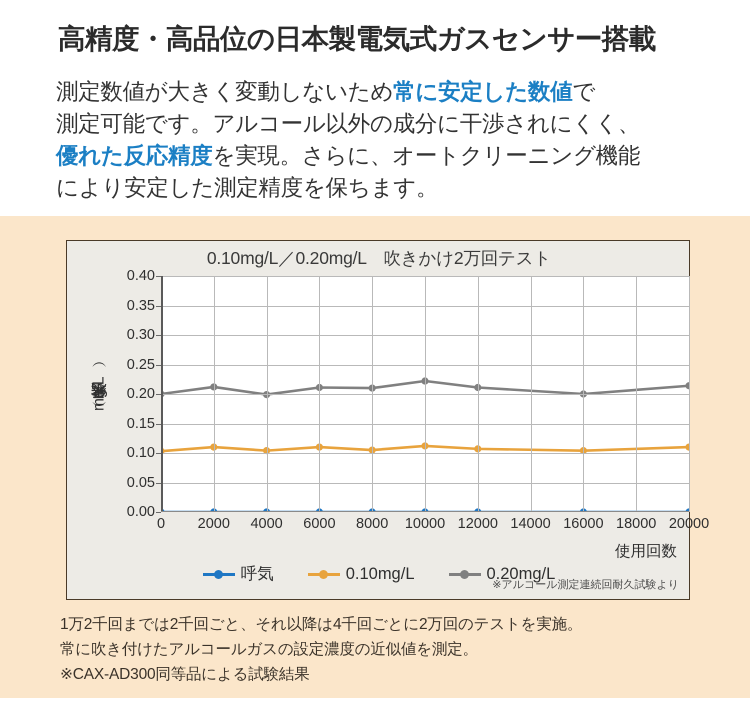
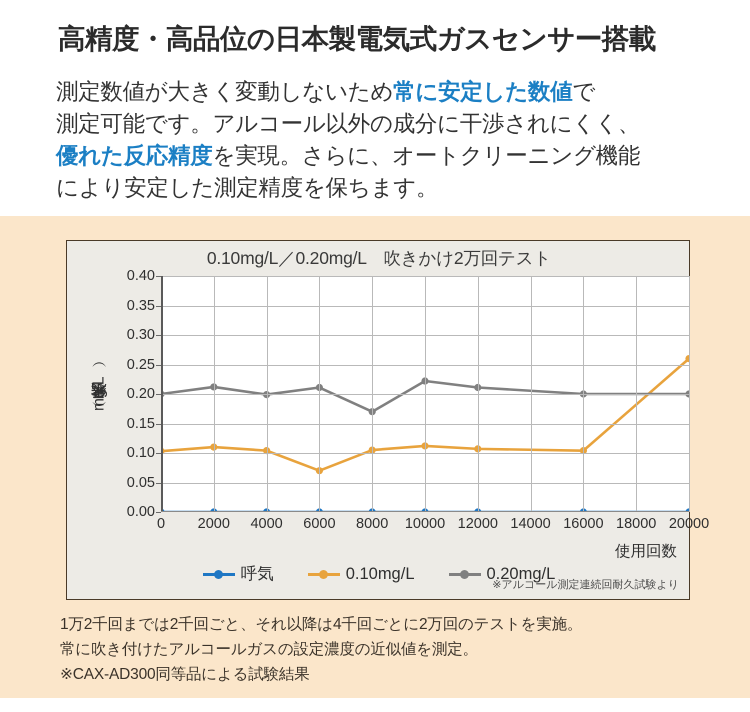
0.10mg/L/6000: 0.11 -> 0.07
0.20mg/L/8000: 0.21 -> 0.17
0.10mg/L/20000: 0.11 -> 0.26
0.20mg/L/20000: 0.21 -> 0.20
